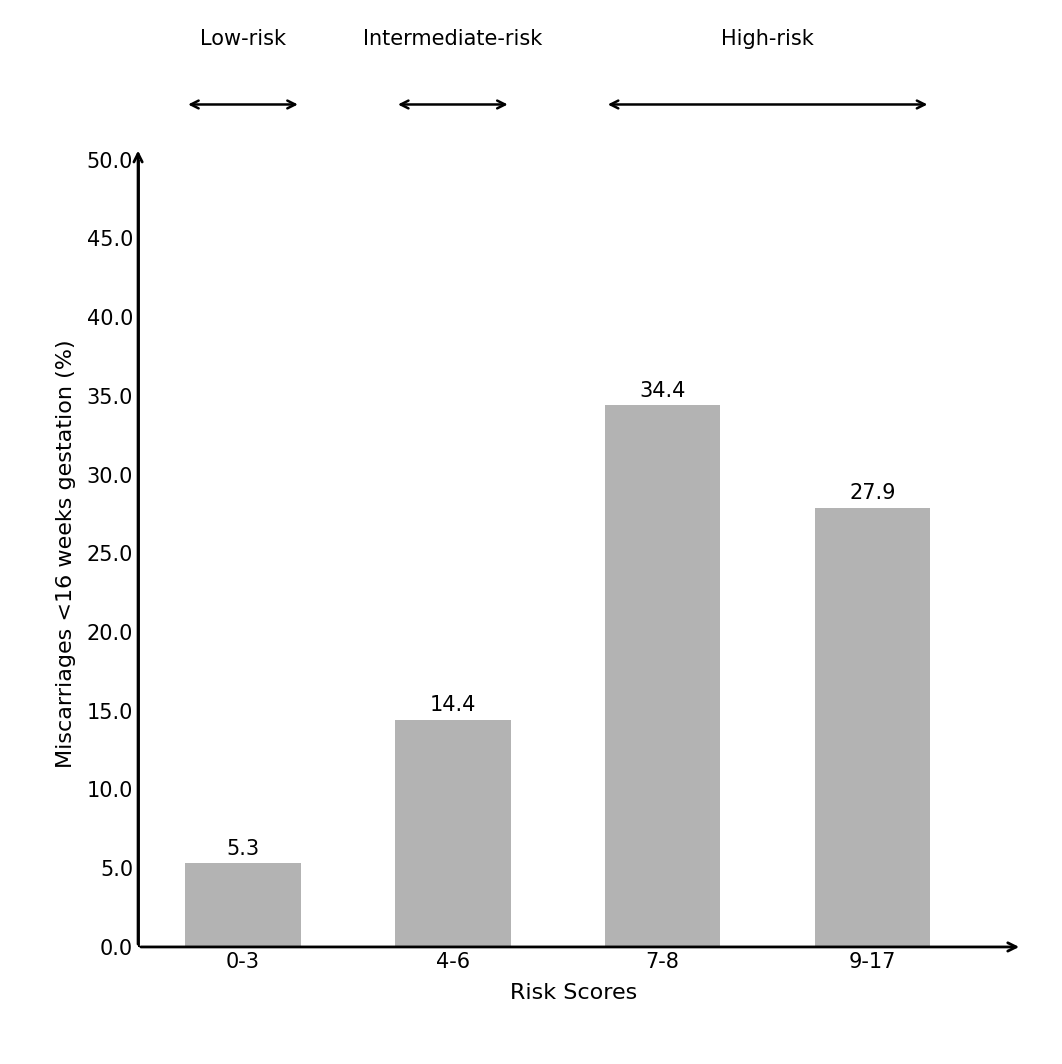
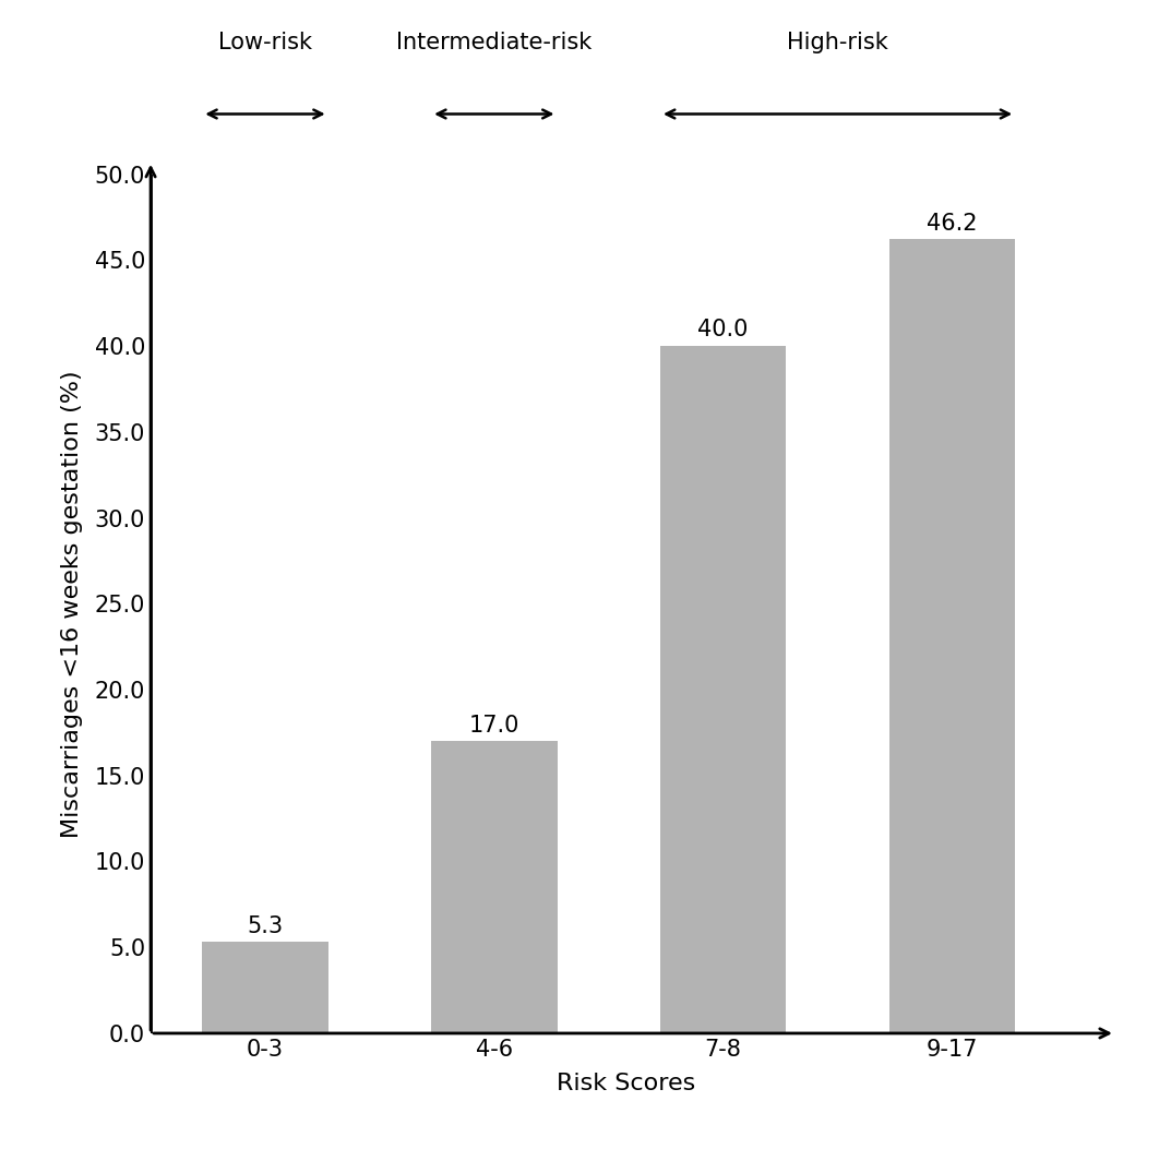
4-6: 14.4 -> 17.0
7-8: 34.4 -> 40.0
9-17: 27.9 -> 46.2
